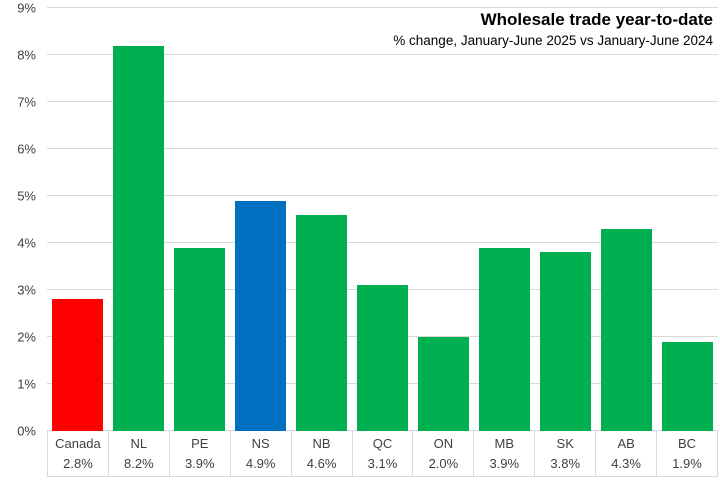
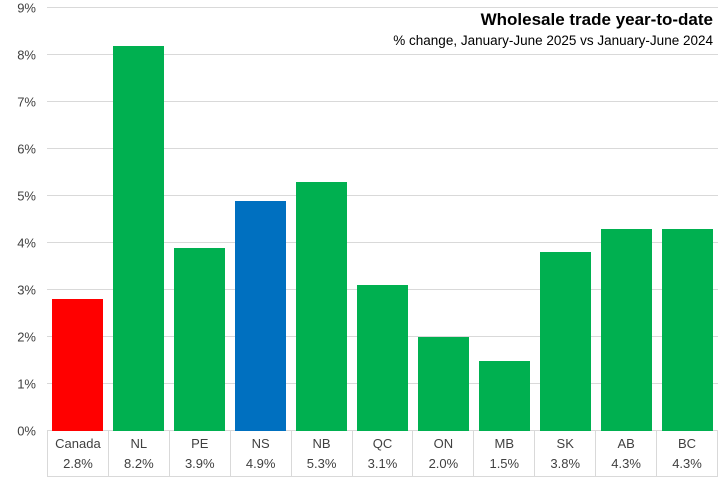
NB: 4.6% -> 5.3%
MB: 3.9% -> 1.5%
BC: 1.9% -> 4.3%
